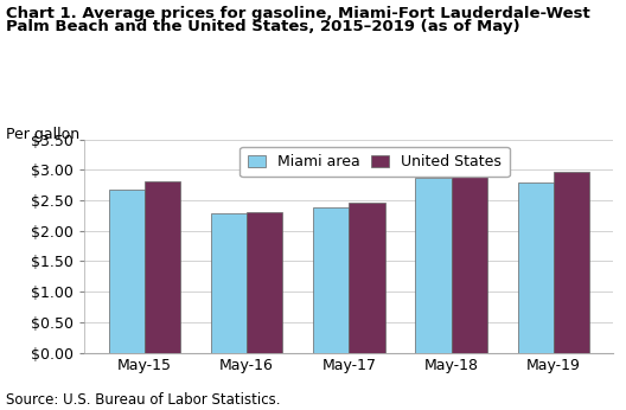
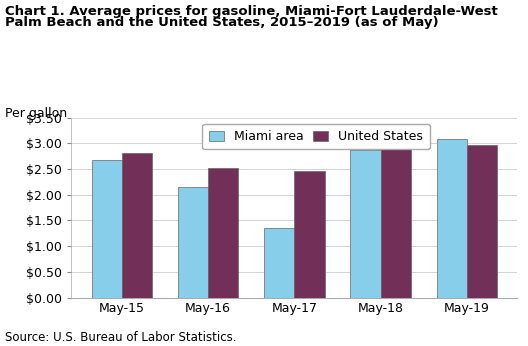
Miami area/May-16: $2.28 -> $2.16
United States/May-16: $2.31 -> $2.52
Miami area/May-17: $2.38 -> $1.36
Miami area/May-19: $2.79 -> $3.08
